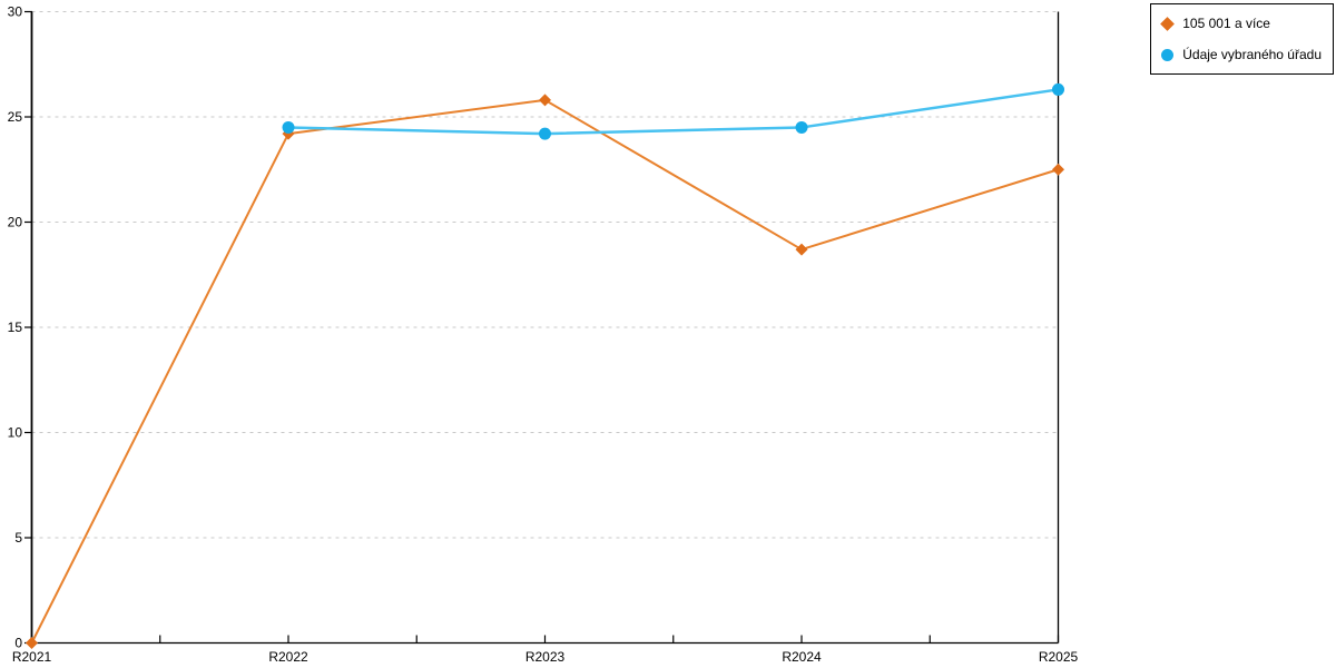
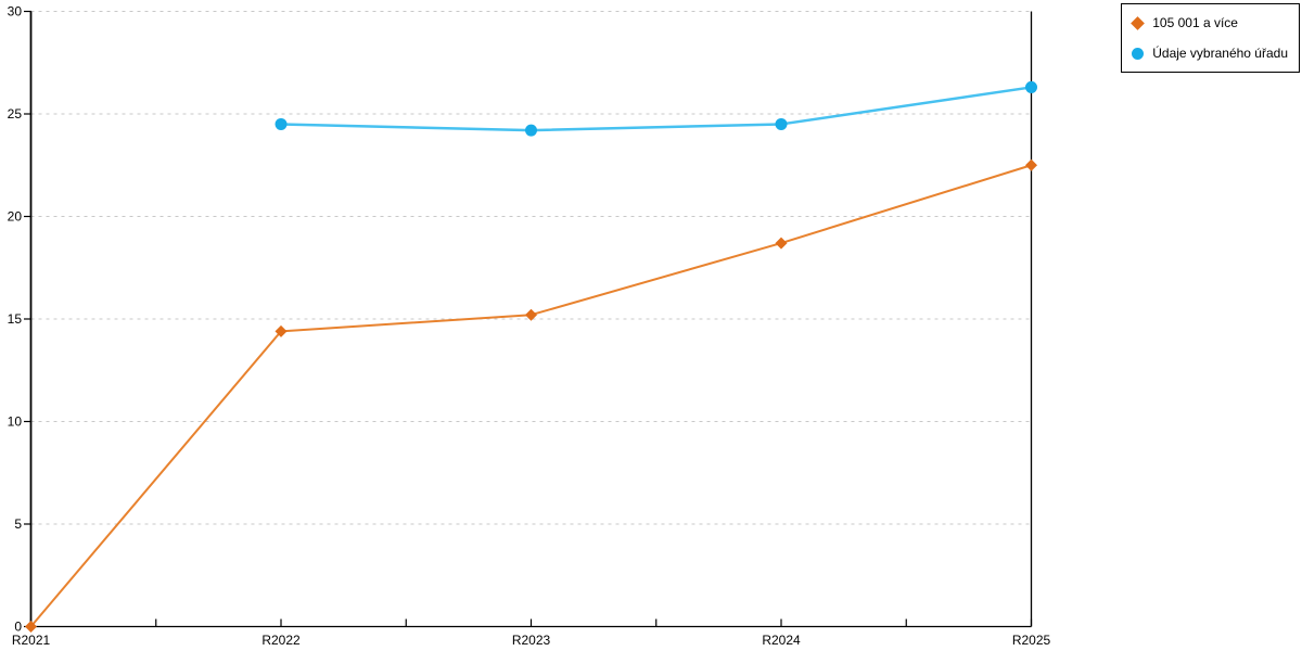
105 001 a více/R2022: 24.2 -> 14.4
105 001 a více/R2023: 25.8 -> 15.2
